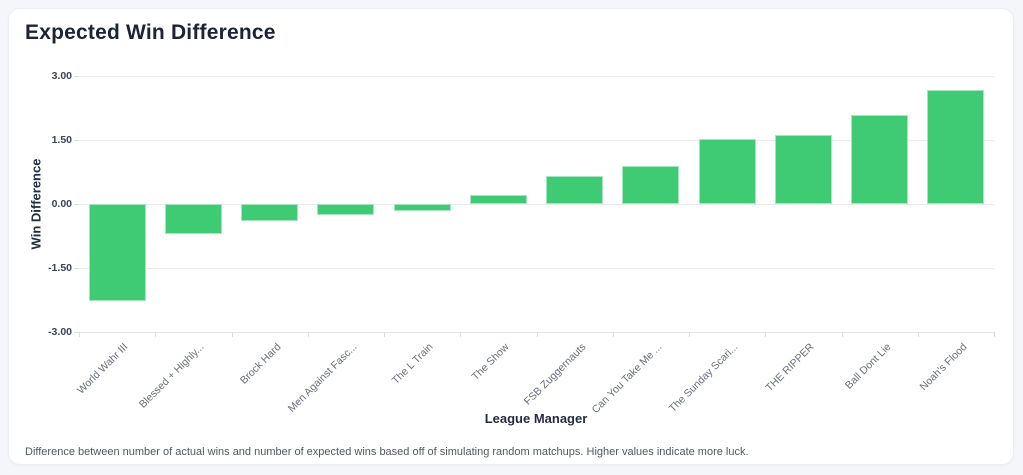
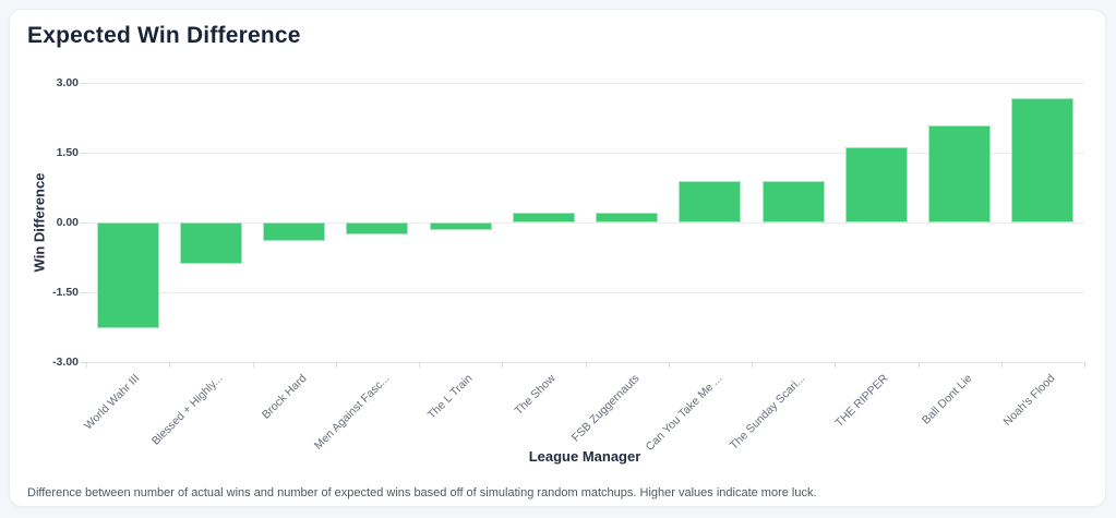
Blessed + Highly...: -0.7 -> -0.9
FSB Zuggernauts: 0.7 -> 0.2
The Sunday Scari...: 1.5 -> 0.9
